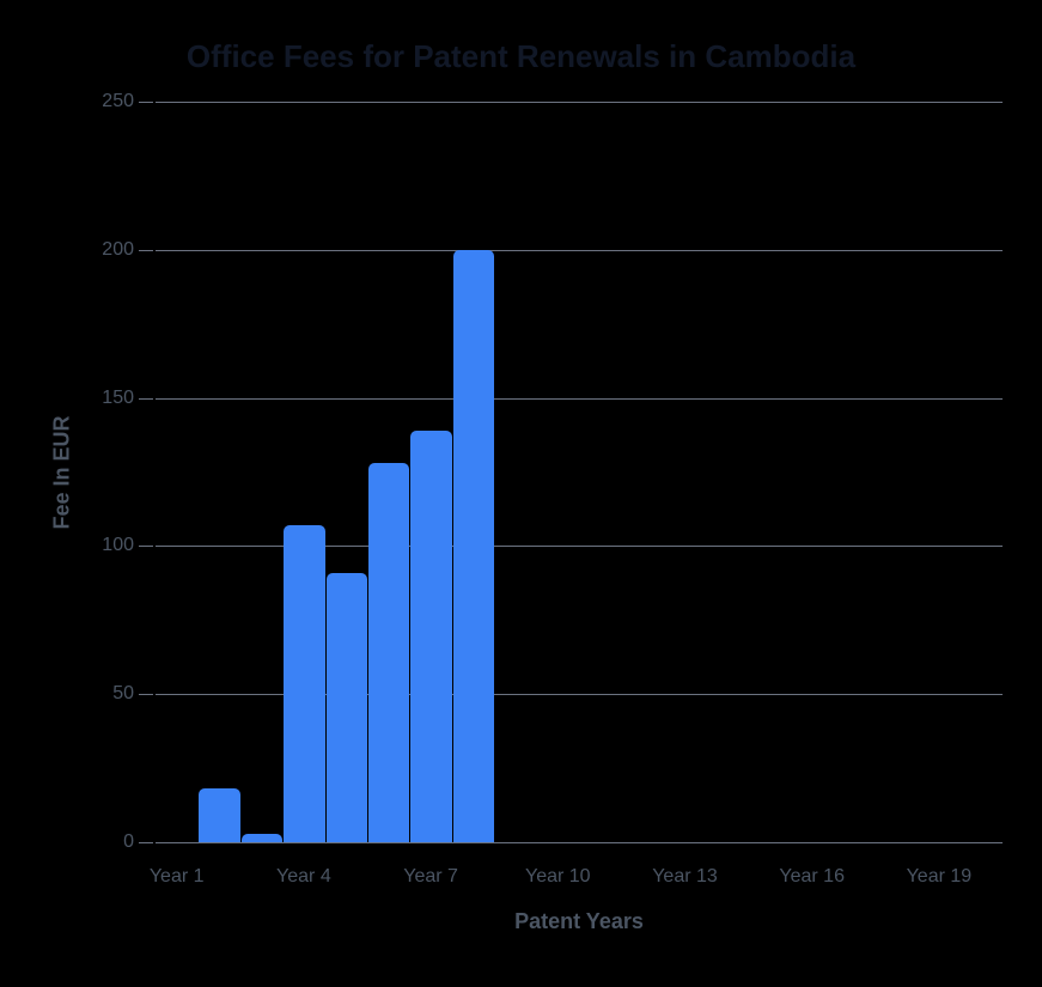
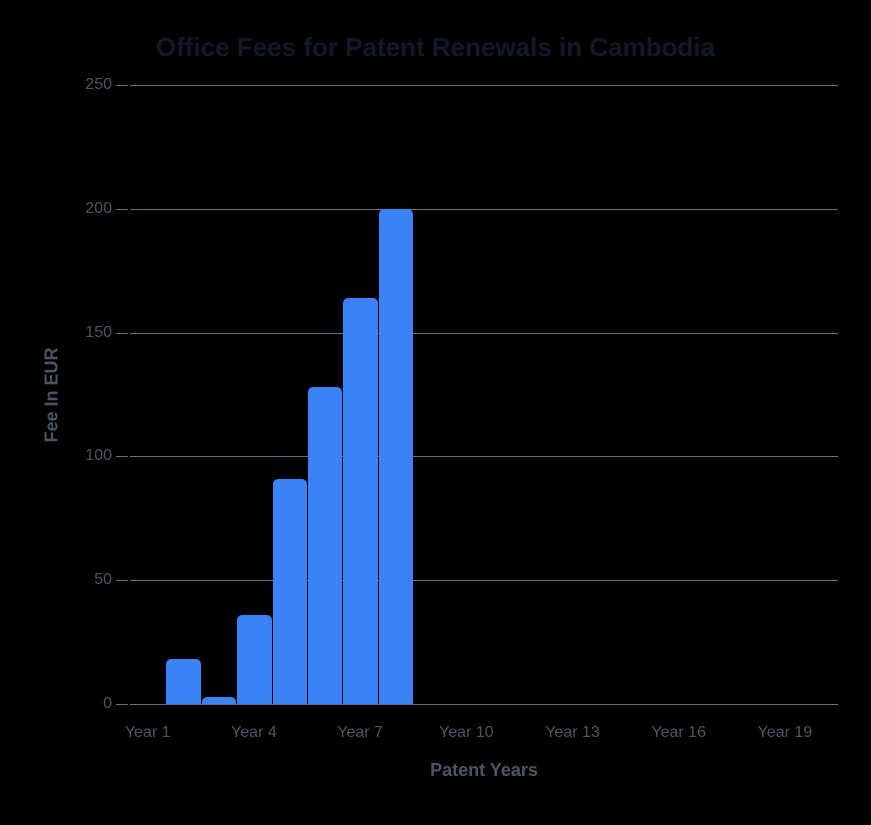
Year 4: 107 -> 36
Year 7: 139 -> 164
